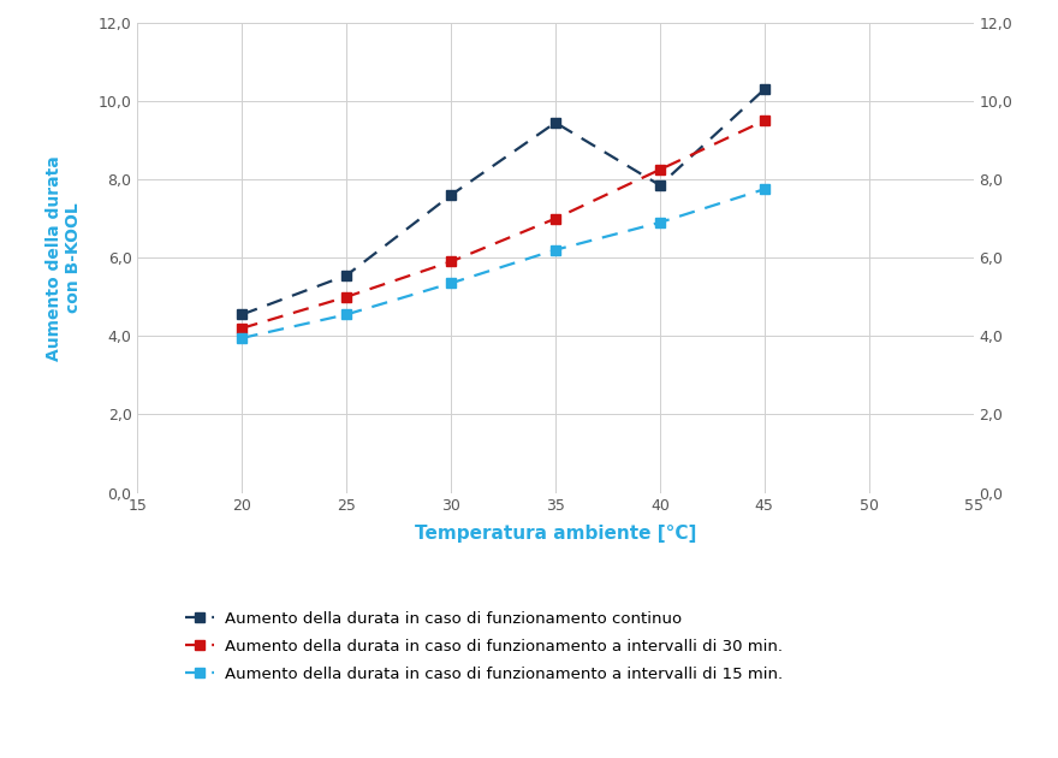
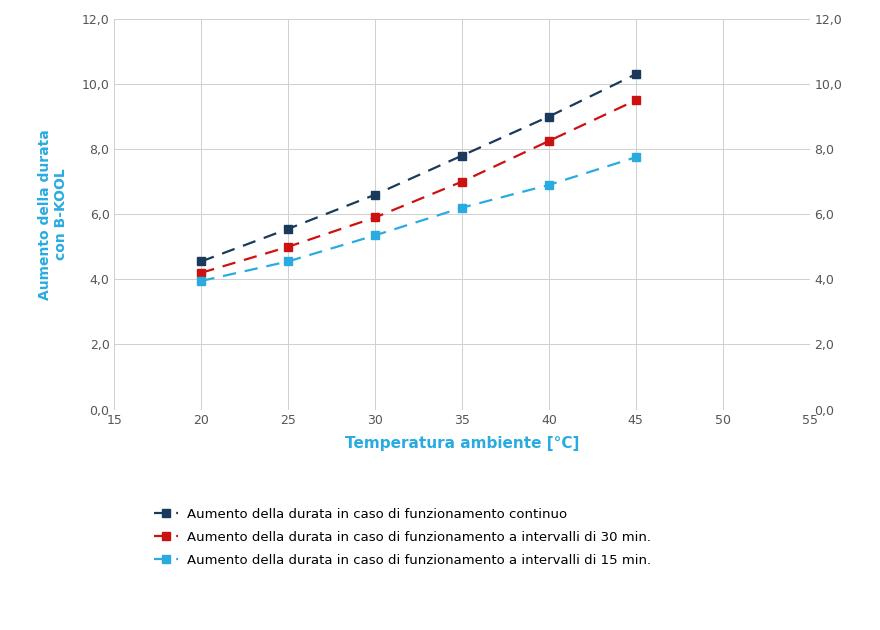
Aumento della durata in caso di funzionamento continuo/30: 7,60 -> 6,60
Aumento della durata in caso di funzionamento continuo/35: 9,45 -> 7,80
Aumento della durata in caso di funzionamento continuo/40: 7,85 -> 9,00
